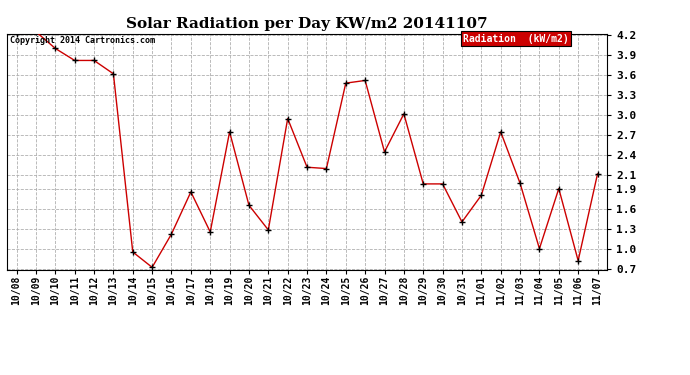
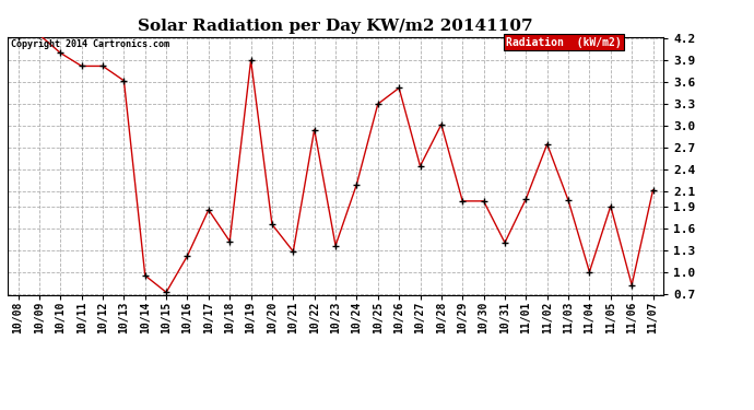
10/18: 1.25 -> 1.42
10/19: 2.75 -> 3.90
10/23: 2.22 -> 1.36
10/25: 3.48 -> 3.30
11/01: 1.80 -> 2.00
